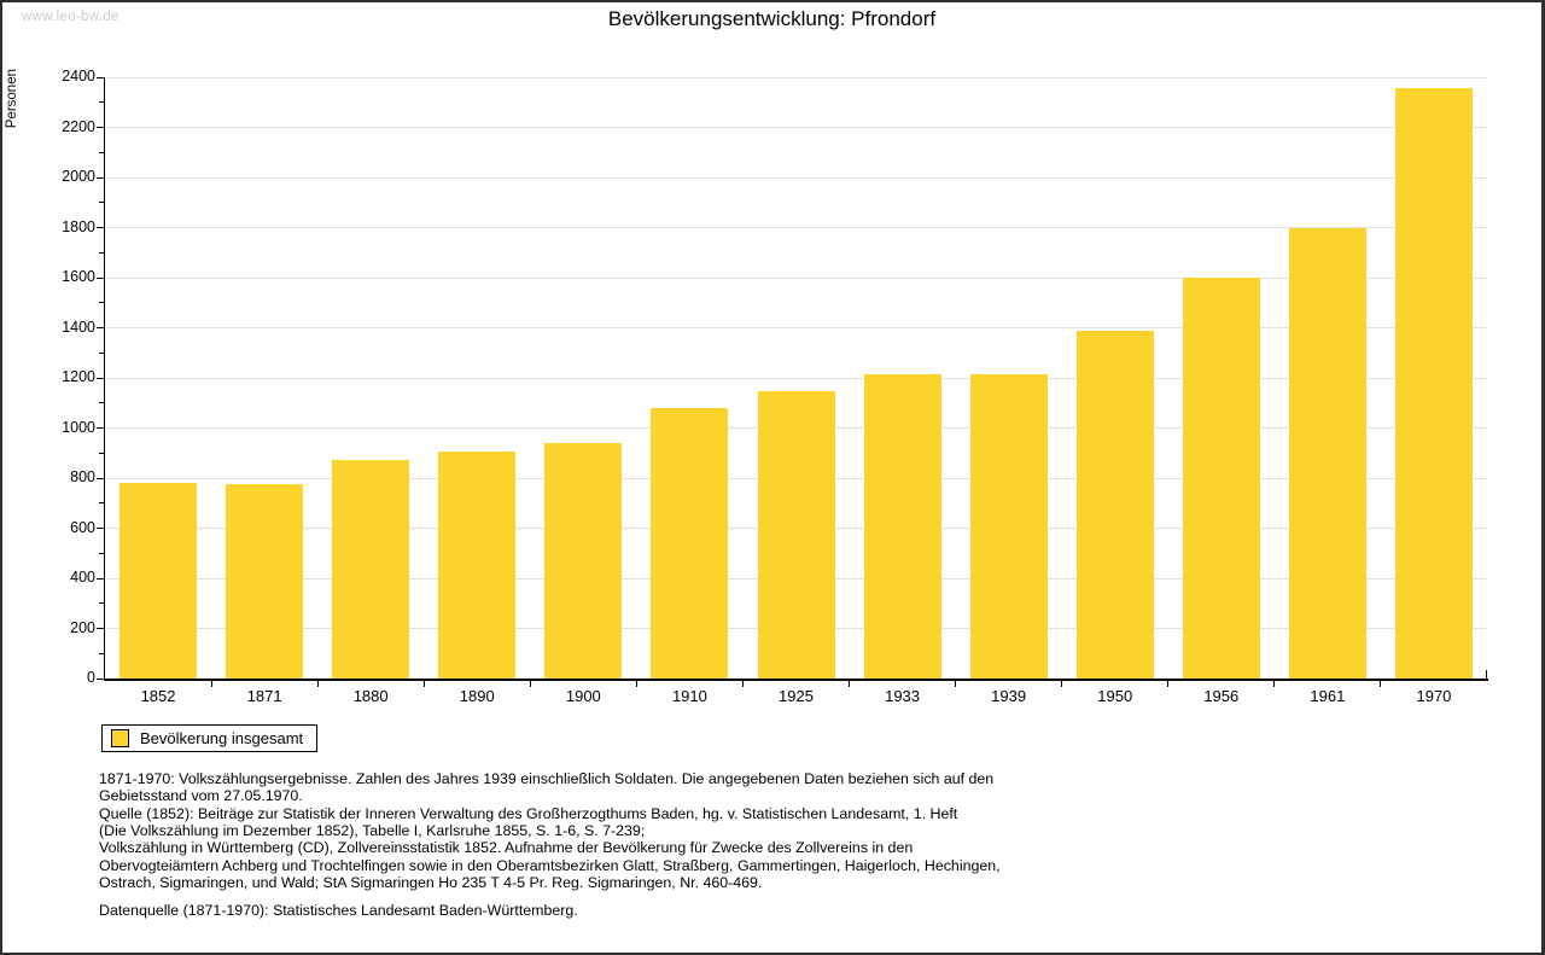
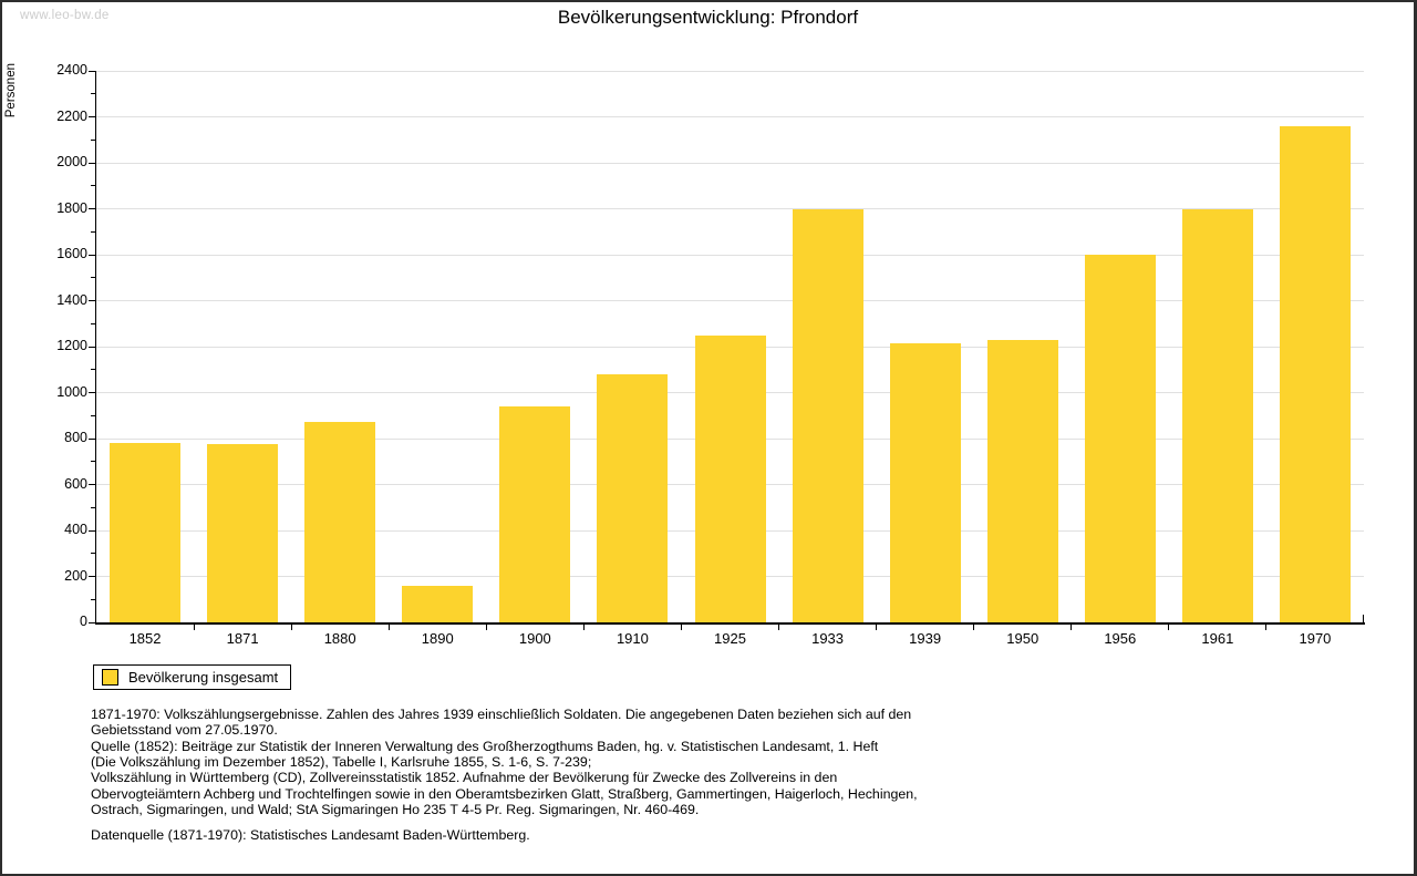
1890: 900 -> 160
1925: 1140 -> 1250
1933: 1220 -> 1800
1950: 1390 -> 1230
1970: 2360 -> 2160
